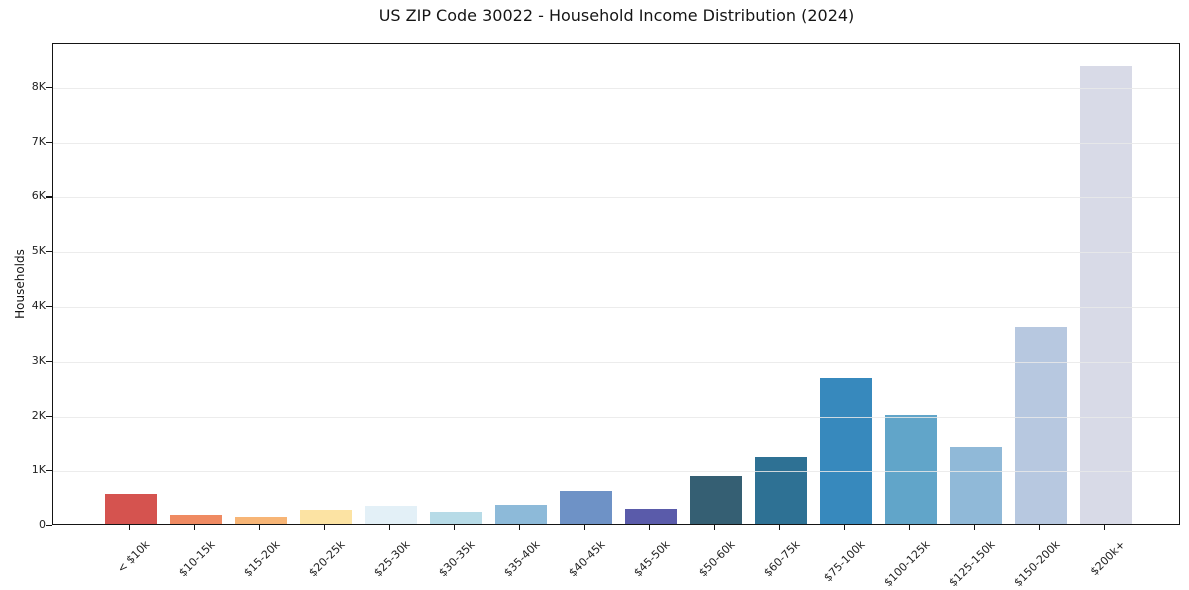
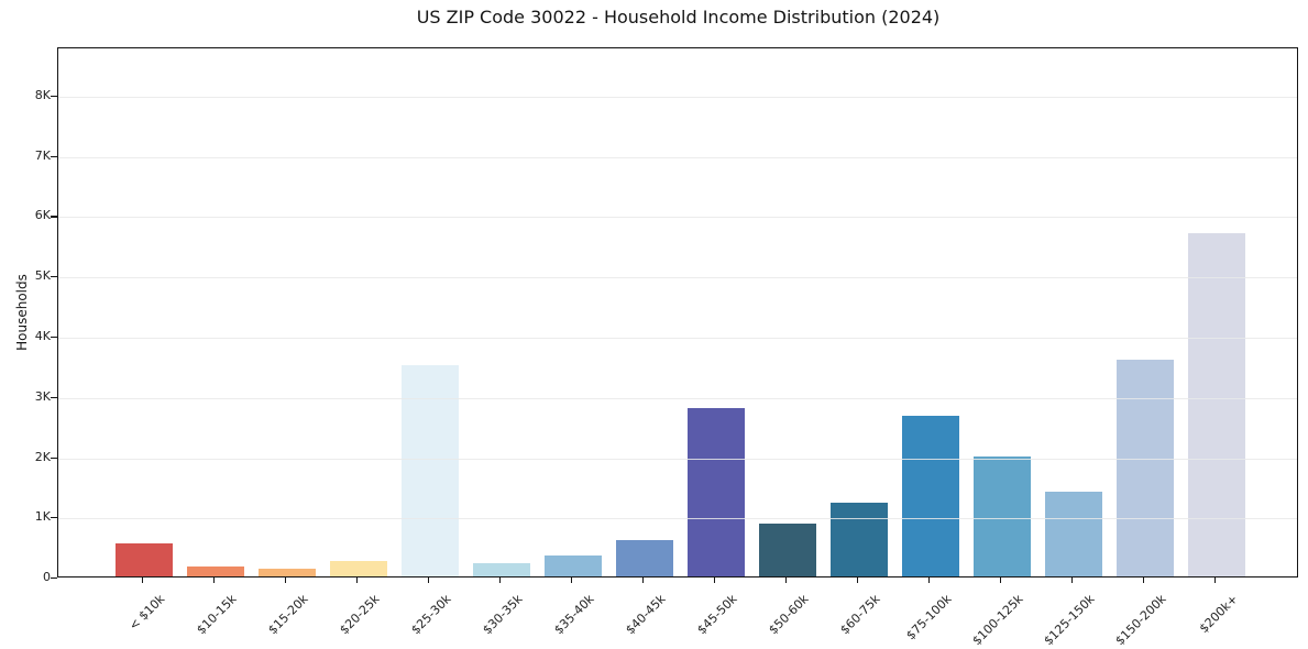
$25-30k: 0.3K -> 3.5K
$45-50k: 0.3K -> 2.8K
$200k+: 8.4K -> 5.7K
